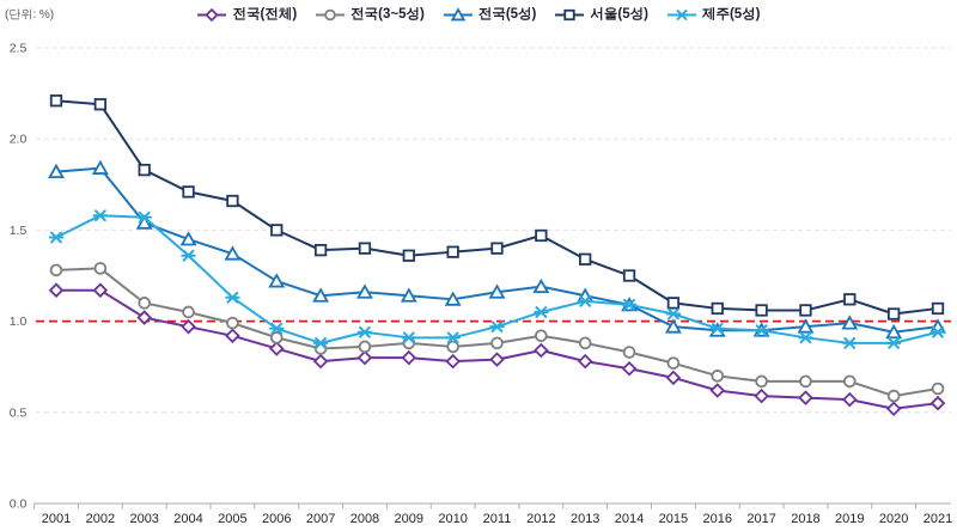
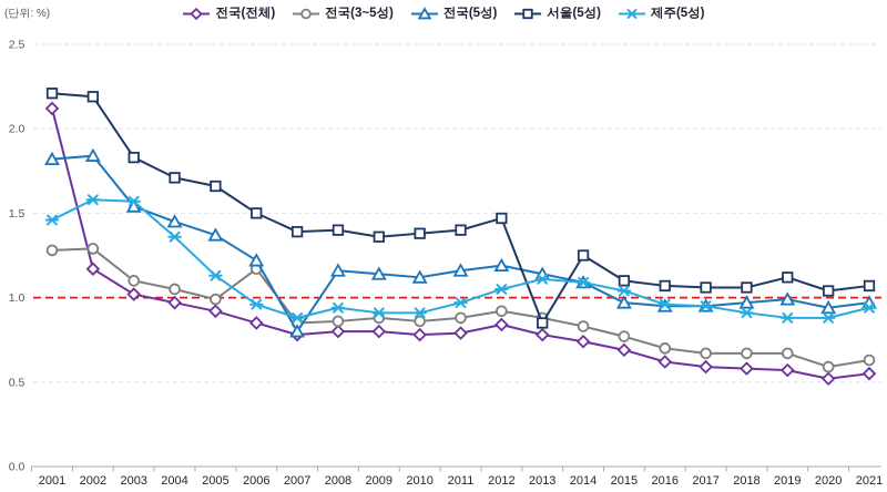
전국(전체)/2001: 1.17 -> 2.12
전국(3~5성)/2006: 0.91 -> 1.17
전국(5성)/2007: 1.14 -> 0.80
서울(5성)/2013: 1.34 -> 0.85
